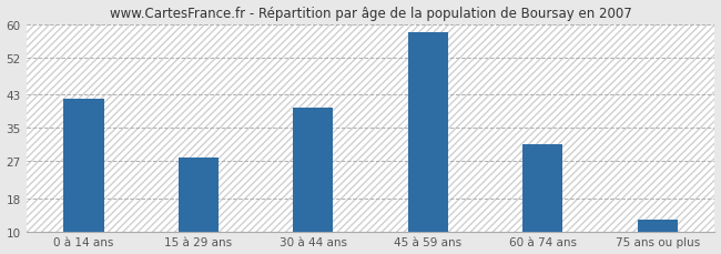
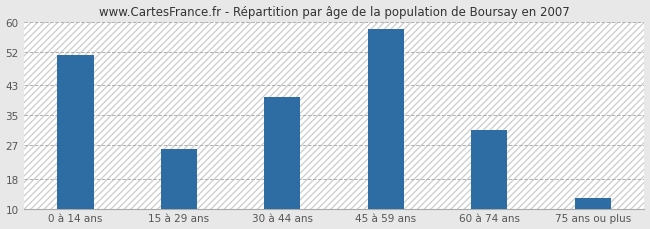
0 à 14 ans: 42 -> 51
15 à 29 ans: 28 -> 26
